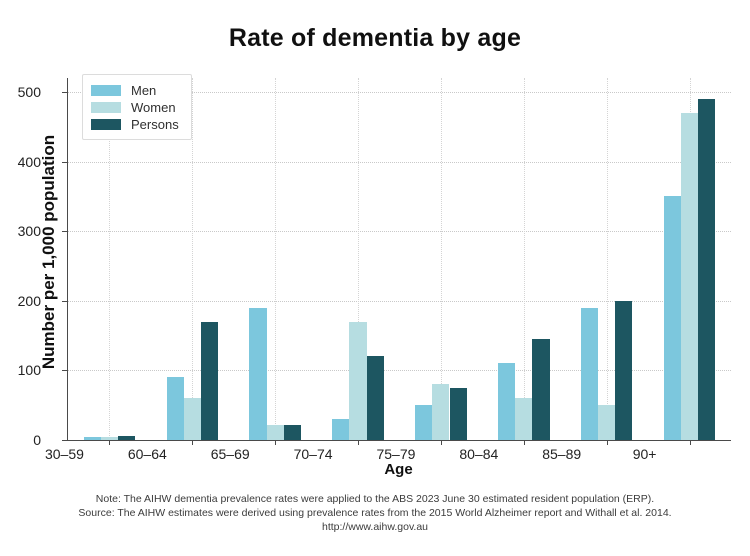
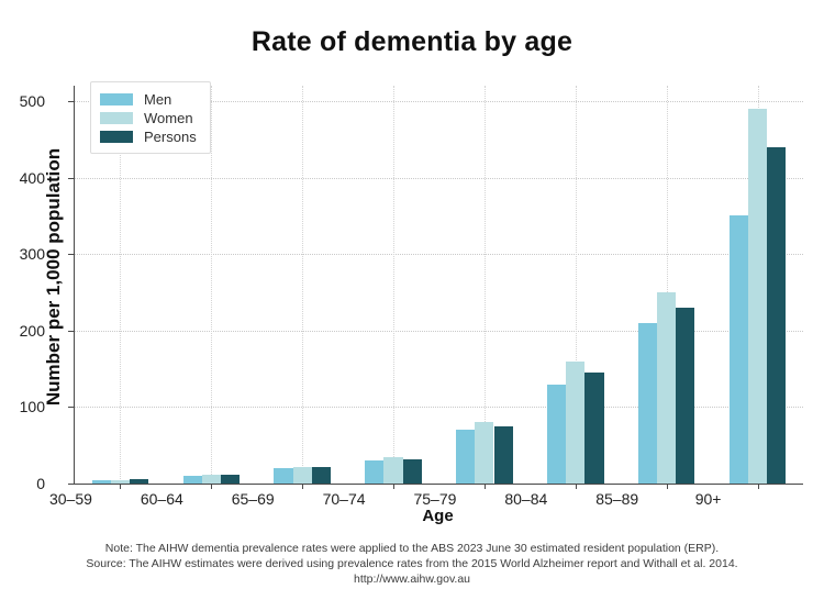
Men/60–64: 90 -> 10
Women/60–64: 60 -> 10
Persons/60–64: 170 -> 10
Men/65–69: 190 -> 20
Women/70–74: 170 -> 40
Persons/70–74: 120 -> 30
Men/75–79: 50 -> 70
Men/80–84: 110 -> 130
Women/80–84: 60 -> 160
Men/85–89: 190 -> 210
Women/85–89: 50 -> 250
Persons/85–89: 200 -> 230
Women/90+: 470 -> 490
Persons/90+: 490 -> 440
